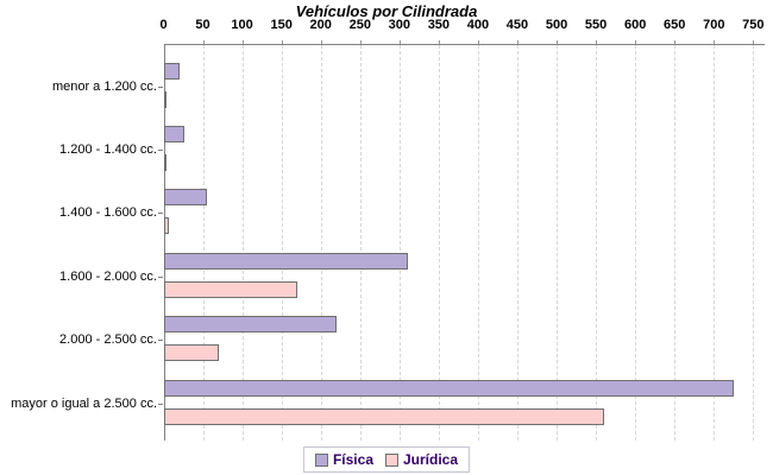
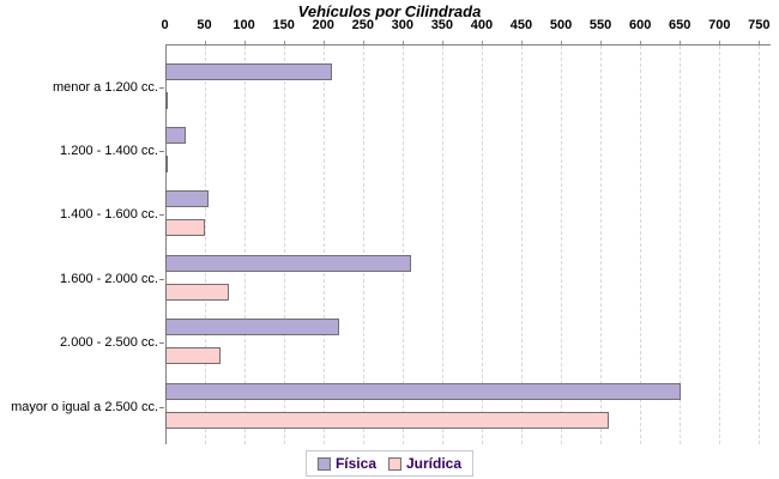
Física/menor a 1.200 cc.: 20 -> 210
Jurídica/1.400 - 1.600 cc.: 10 -> 50
Jurídica/1.600 - 2.000 cc.: 170 -> 80
Física/mayor o igual a 2.500 cc.: 720 -> 650
